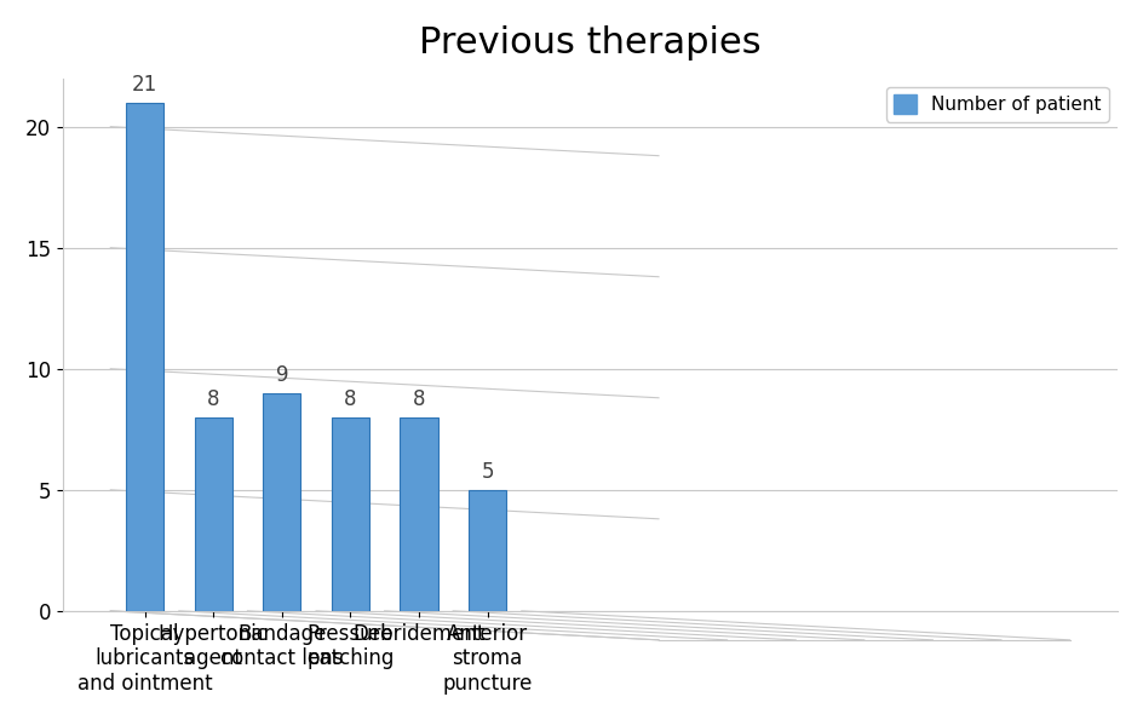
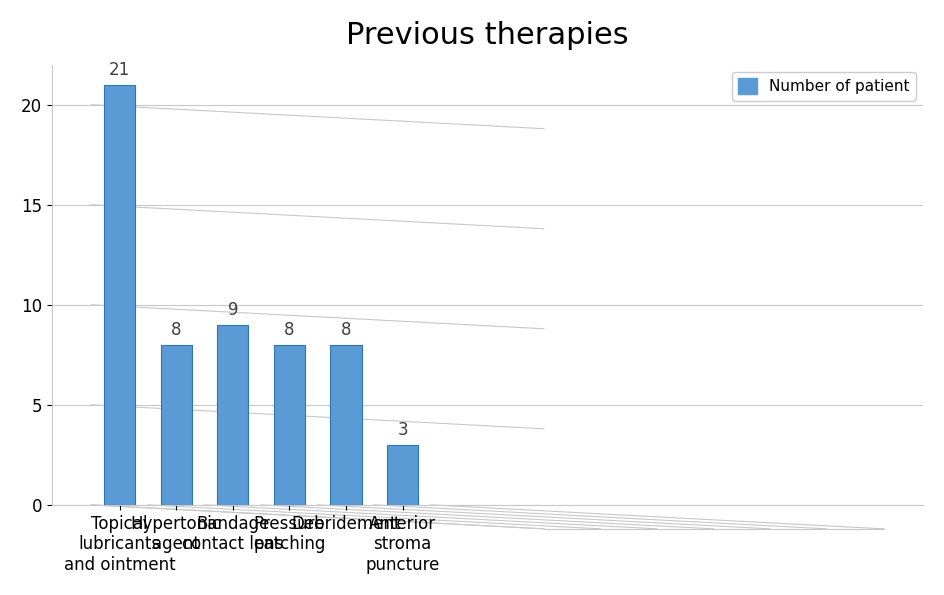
Anterior stroma puncture: 5 -> 3
